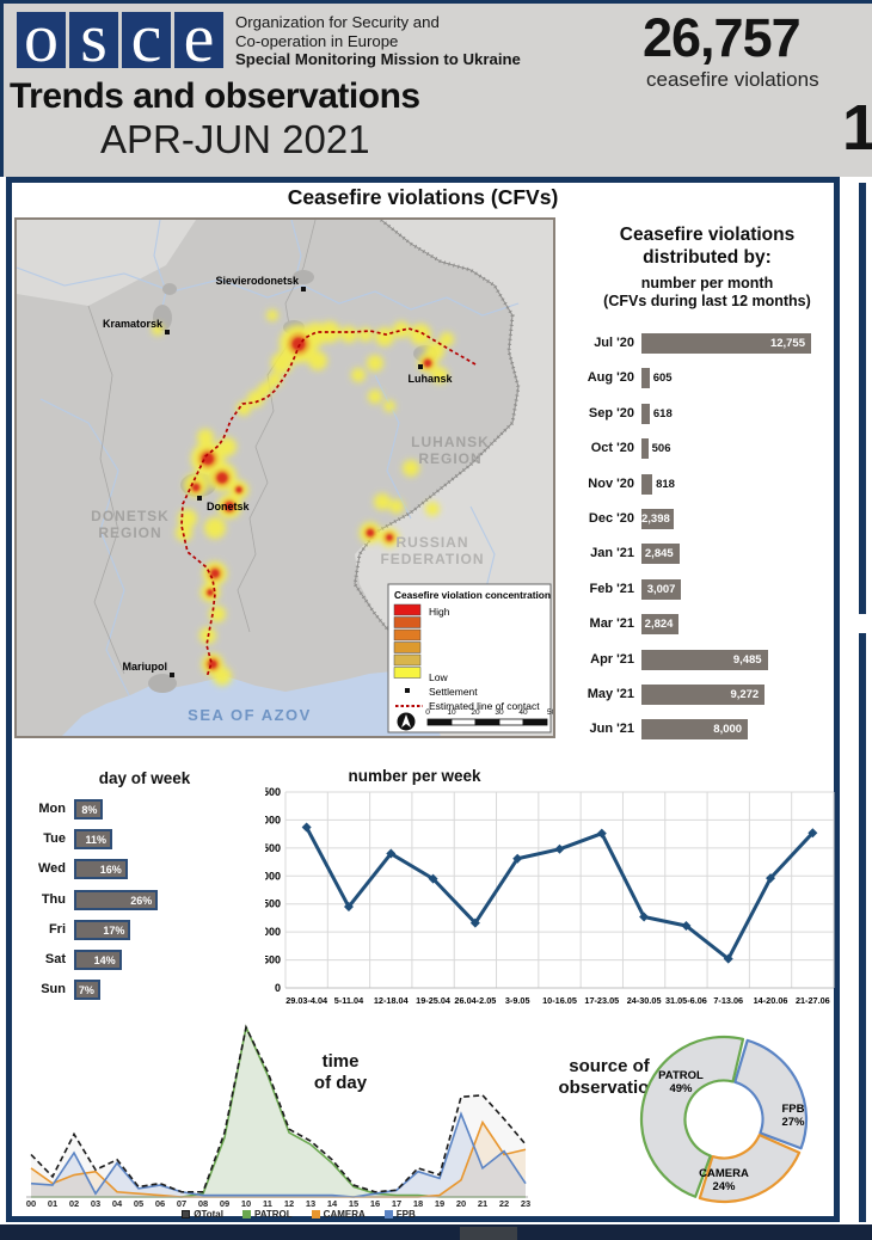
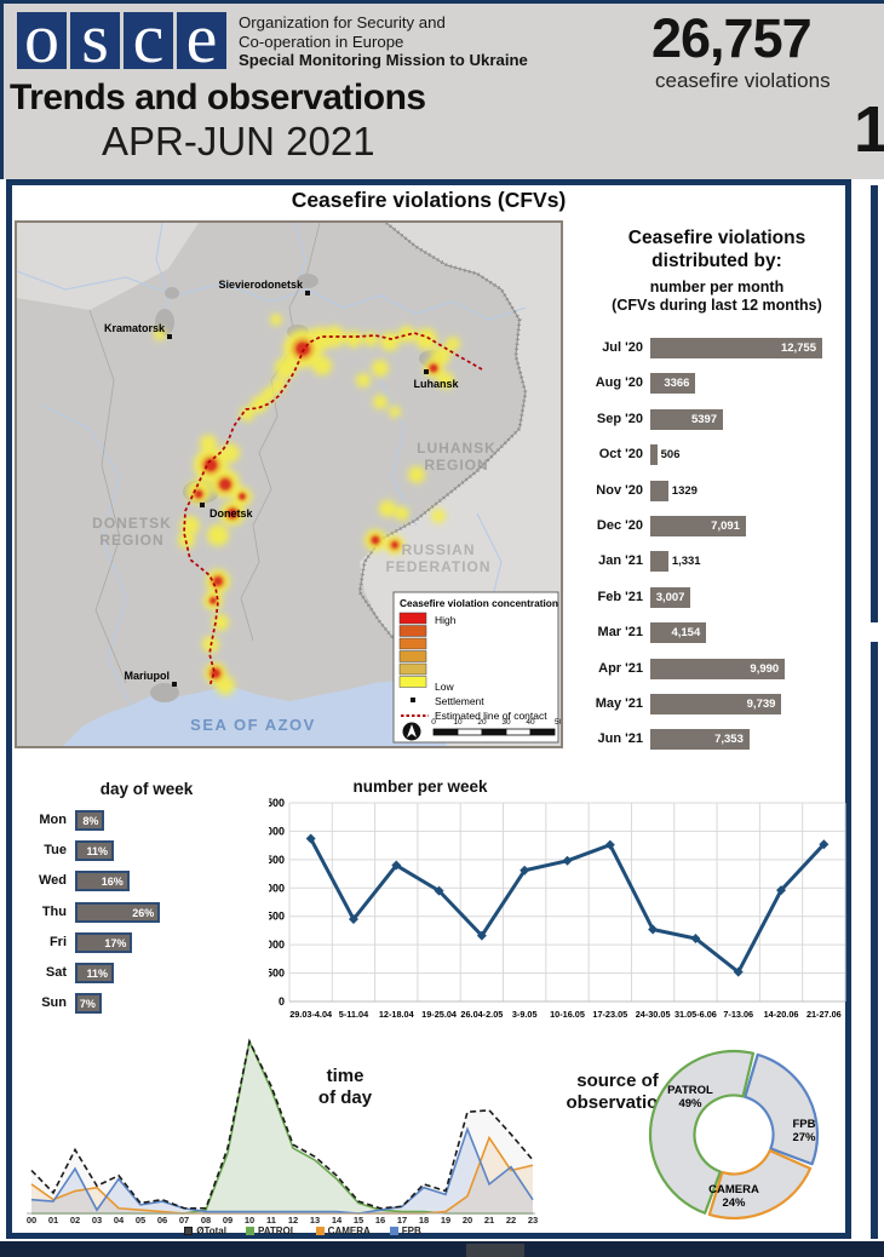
Ceasefire violations distributed by:/Aug '20: 605 -> 3366
Ceasefire violations distributed by:/Sep '20: 618 -> 5397
Ceasefire violations distributed by:/Nov '20: 818 -> 1329
Ceasefire violations distributed by:/Dec '20: 2,398 -> 7,091
Ceasefire violations distributed by:/Jan '21: 2,845 -> 1,331
Ceasefire violations distributed by:/Mar '21: 2,824 -> 4,154
Ceasefire violations distributed by:/Apr '21: 9,485 -> 9,990
Ceasefire violations distributed by:/May '21: 9,272 -> 9,739
Ceasefire violations distributed by:/Jun '21: 8,000 -> 7,353
day of week/Sat: 14% -> 11%
